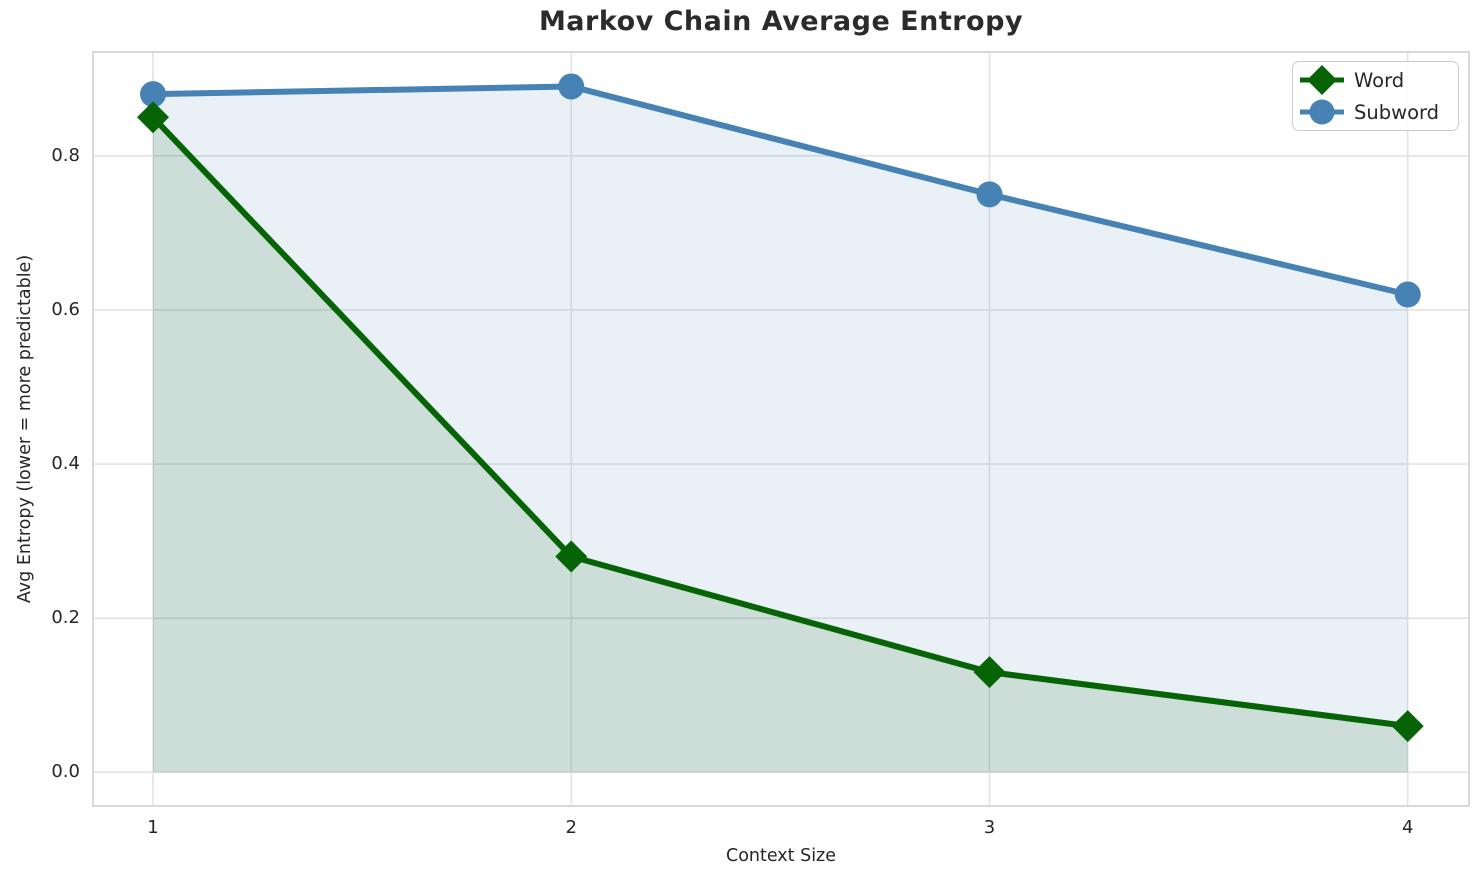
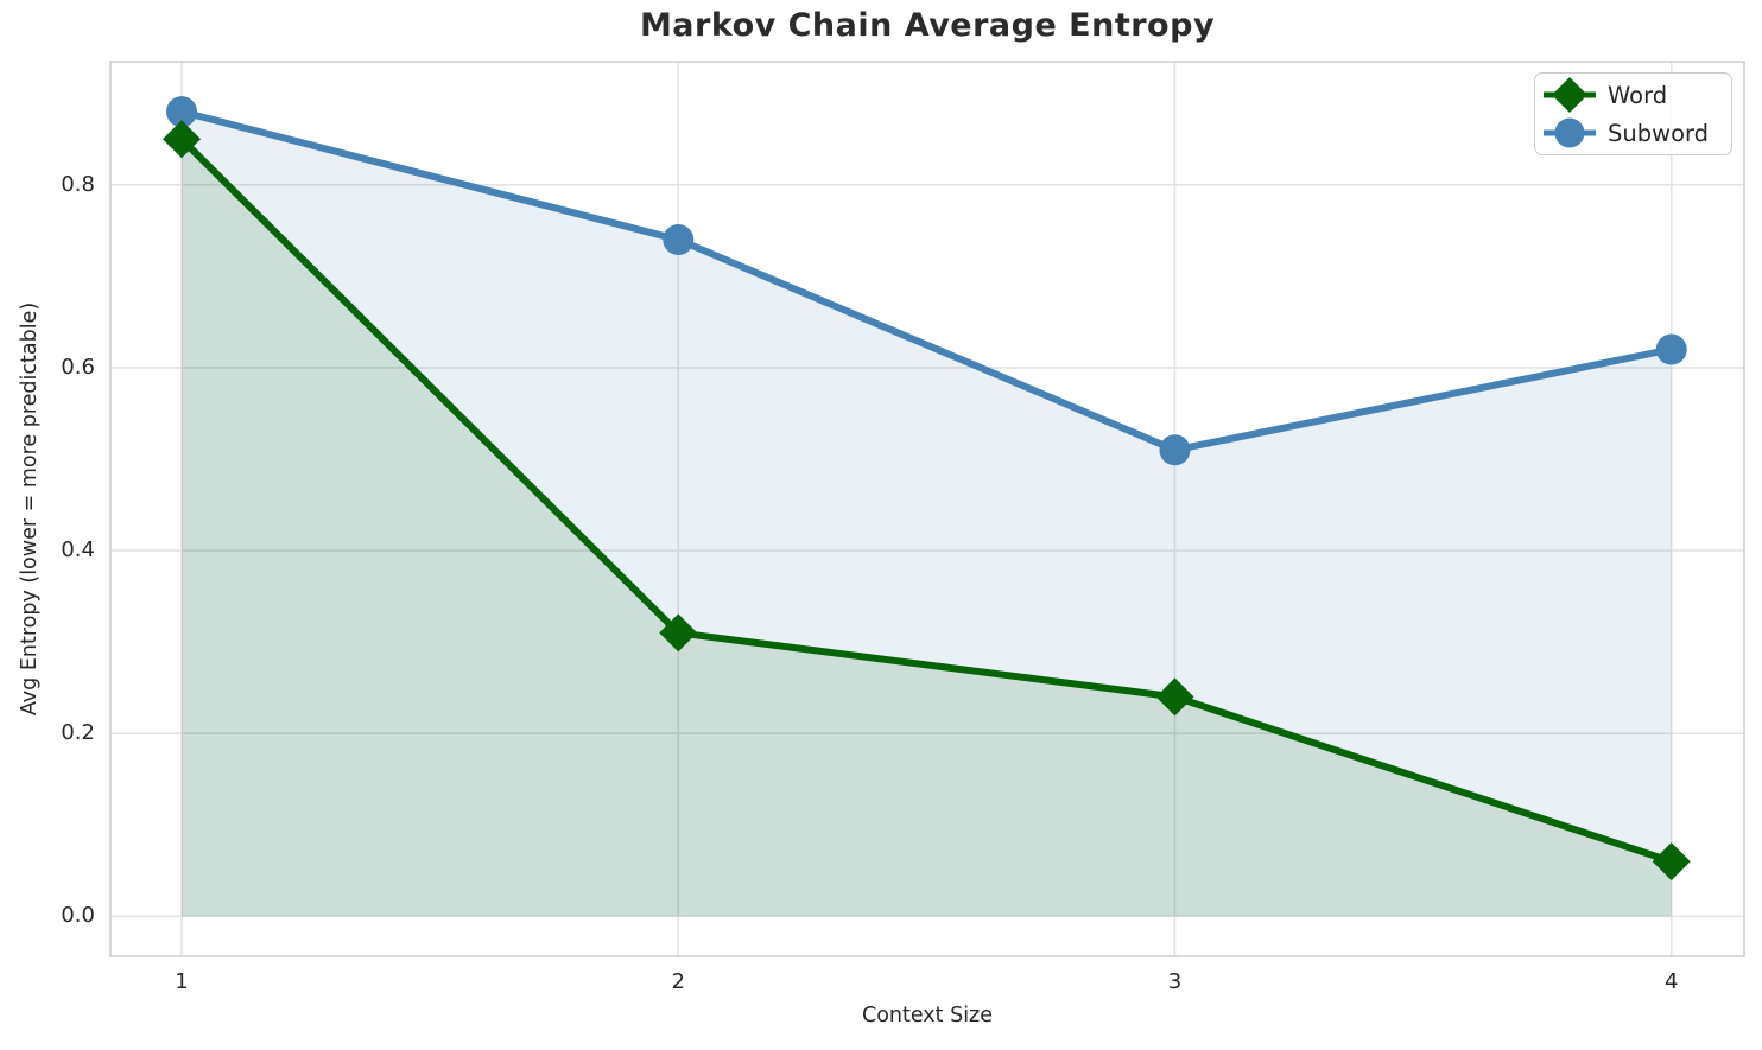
Word/2: 0.28 -> 0.31
Subword/2: 0.89 -> 0.74
Word/3: 0.13 -> 0.24
Subword/3: 0.75 -> 0.51
